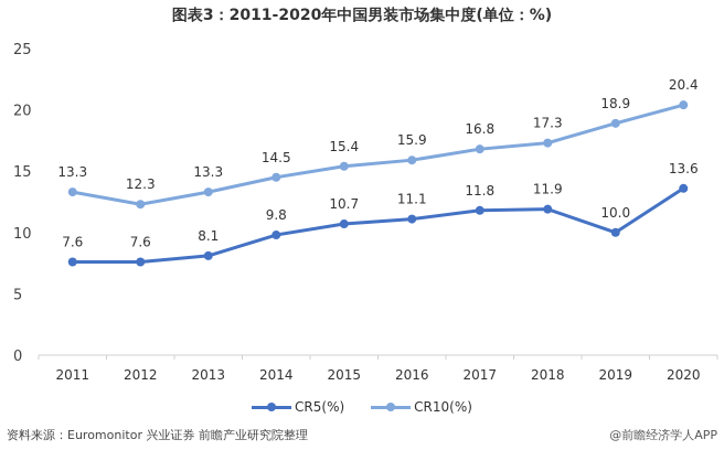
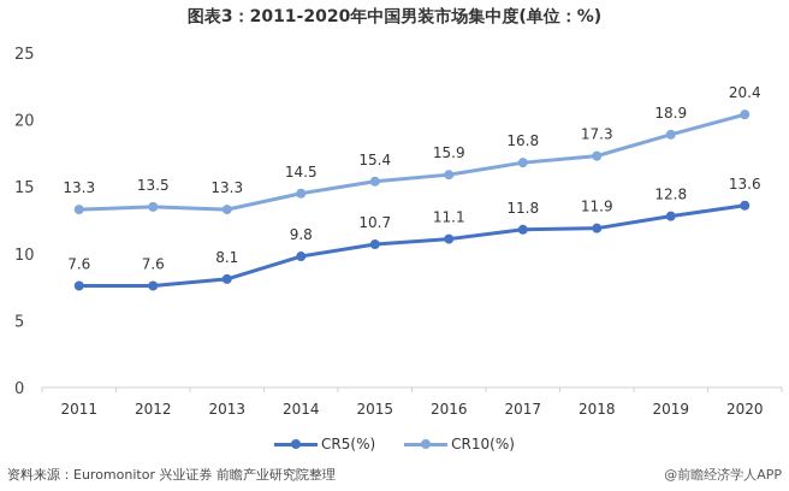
CR10(%)/2012: 12.3 -> 13.5
CR5(%)/2019: 10.0 -> 12.8
